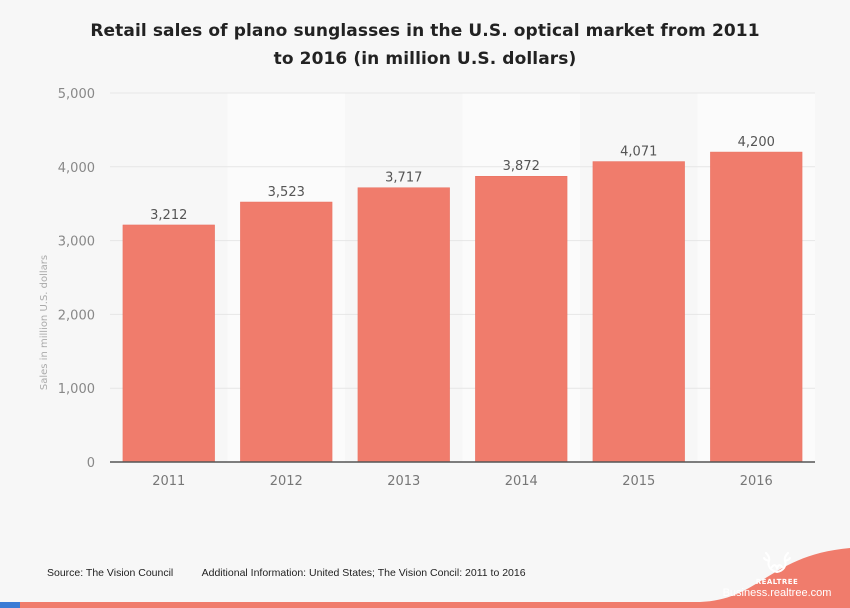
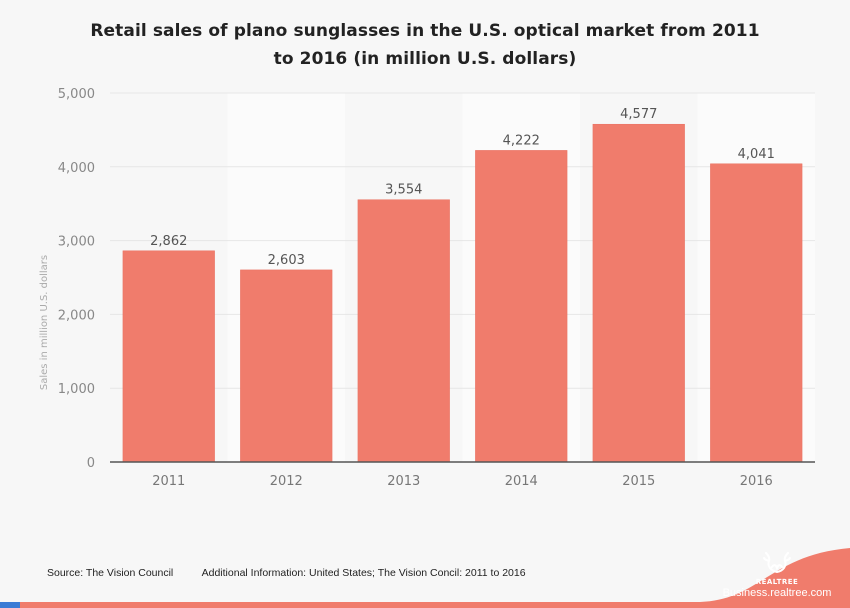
2011: 3,212 -> 2,862
2012: 3,523 -> 2,603
2013: 3,717 -> 3,554
2014: 3,872 -> 4,222
2015: 4,071 -> 4,577
2016: 4,200 -> 4,041
